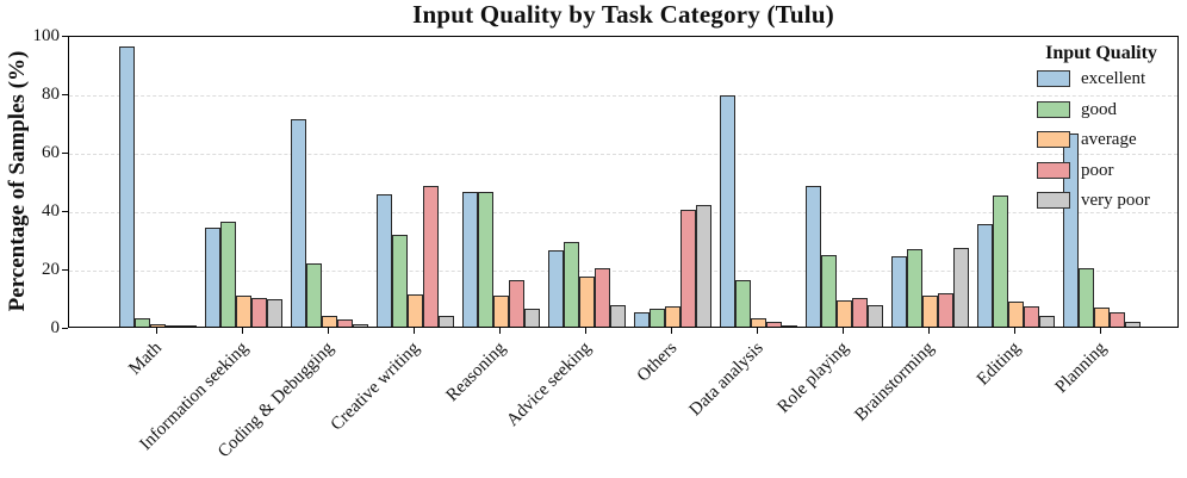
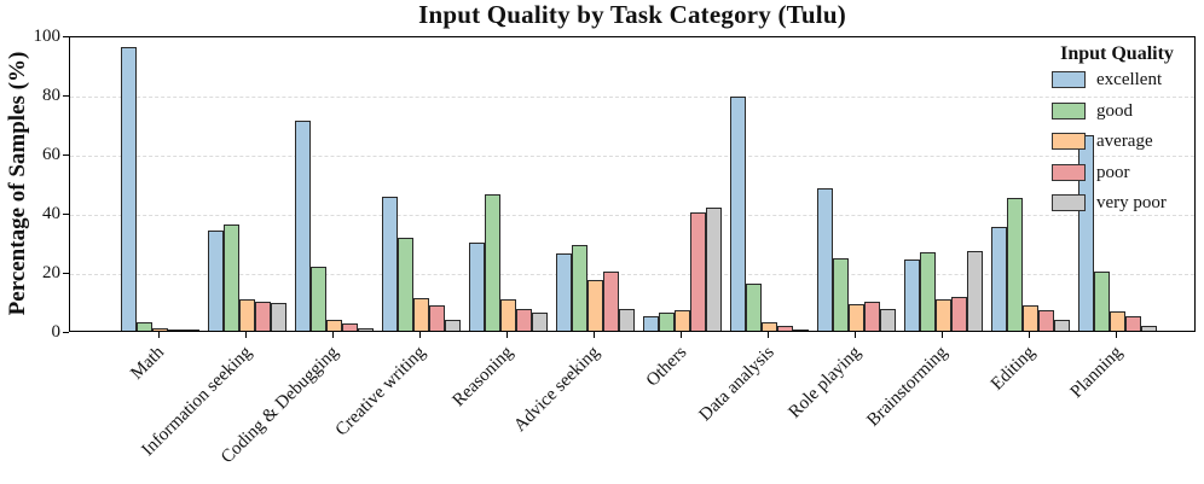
poor/Creative writing: 48 -> 8
excellent/Reasoning: 46 -> 30
poor/Reasoning: 16 -> 8
